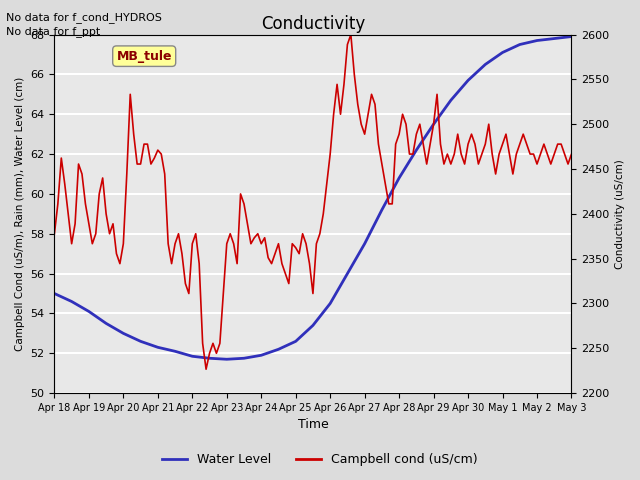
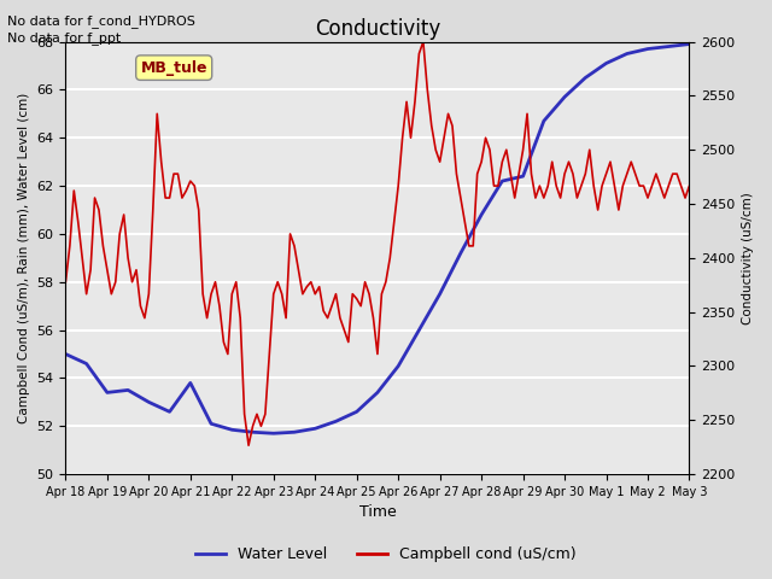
Water Level/Apr 19: 54.1 -> 53.4
Water Level/Apr 21: 52.3 -> 53.8
Water Level/Apr 29: 63.5 -> 62.4
